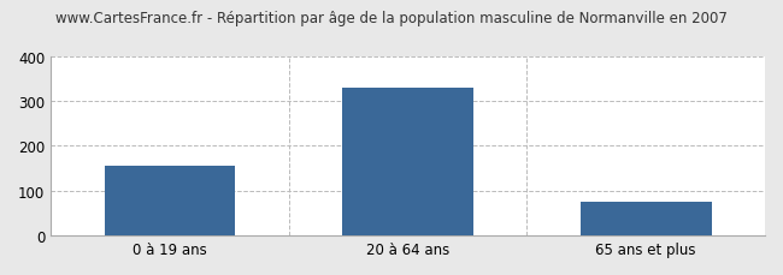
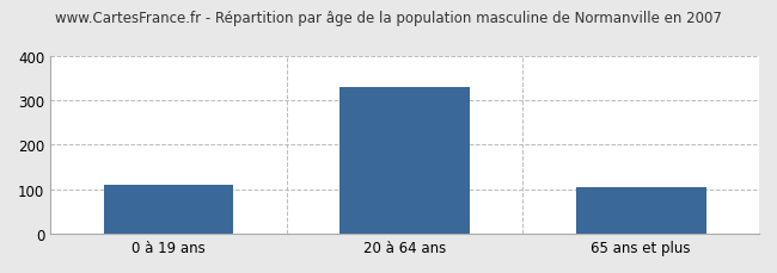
0 à 19 ans: 155 -> 110
65 ans et plus: 75 -> 105
